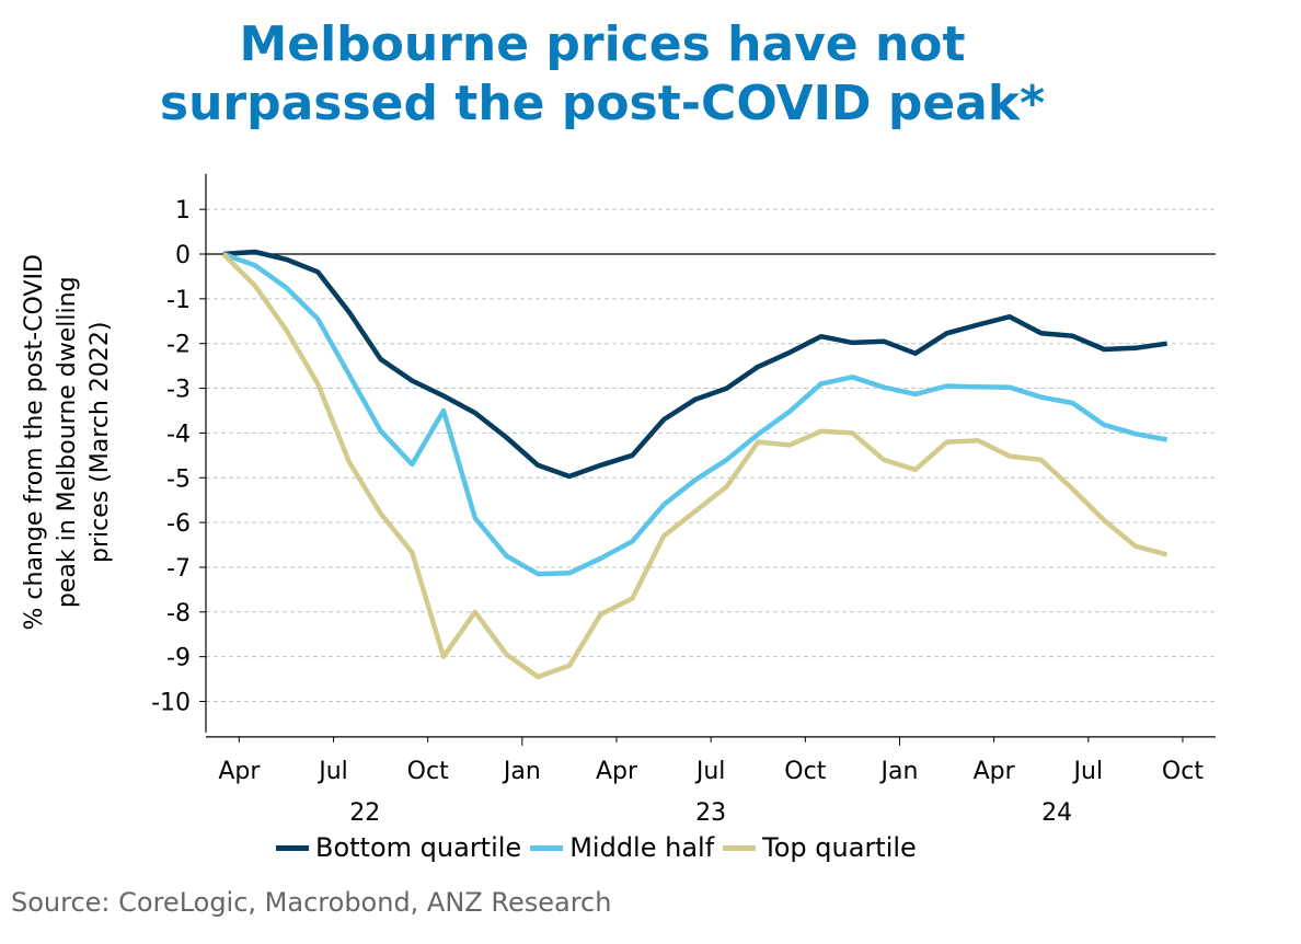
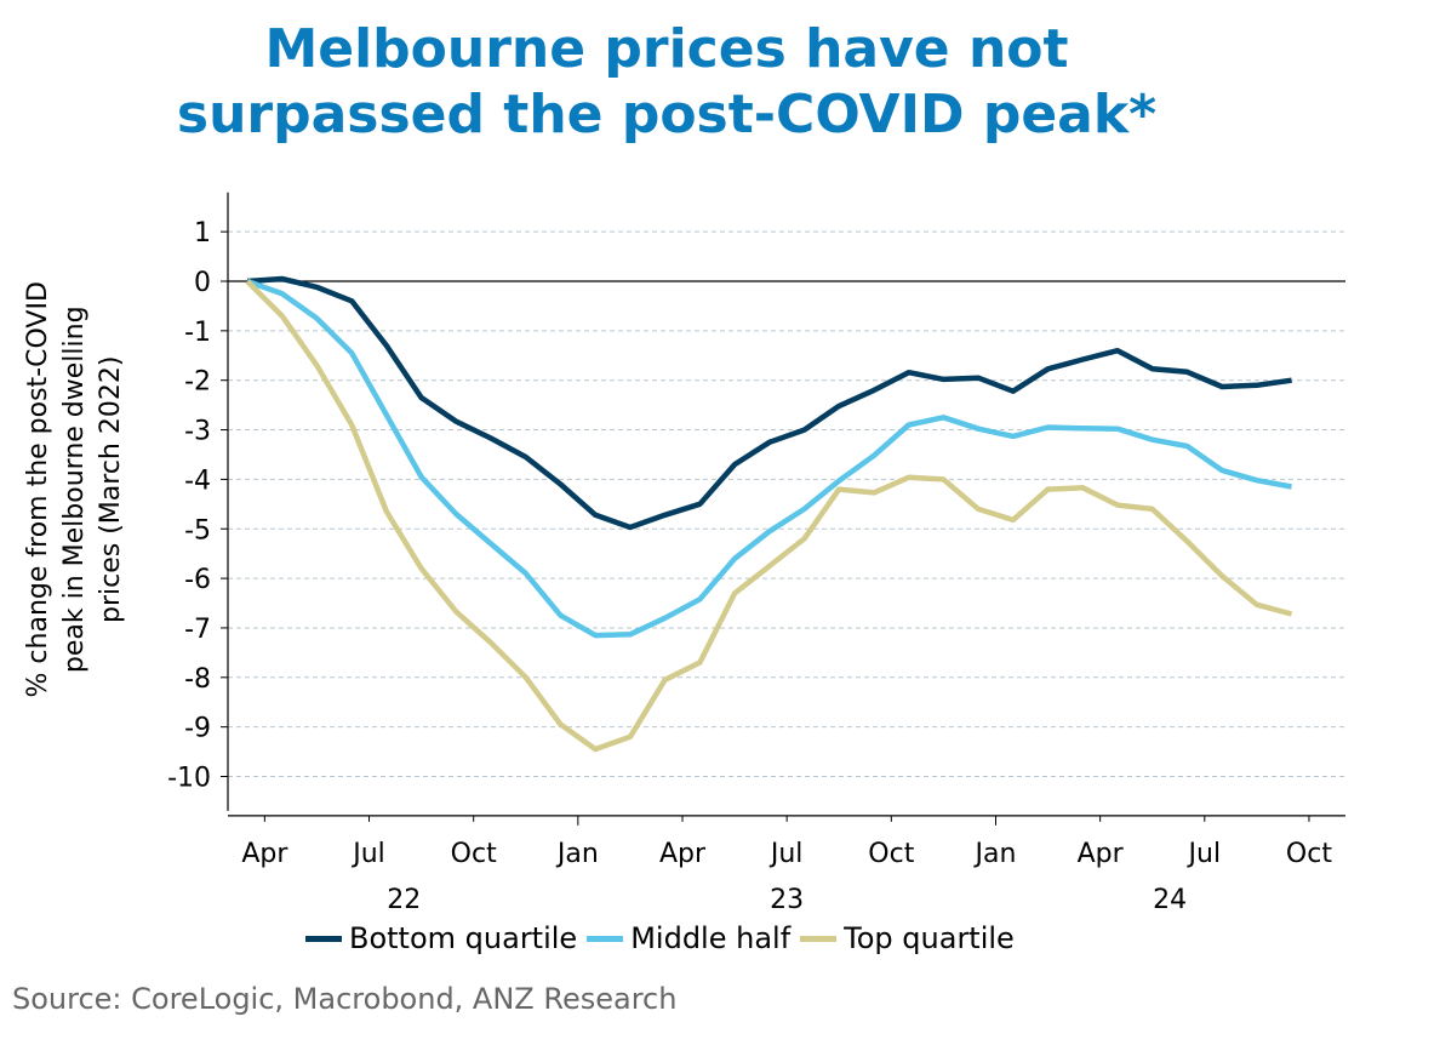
Middle half/Oct 22: -3.5 -> -5.3
Top quartile/Oct 22: -9.0 -> -7.3
